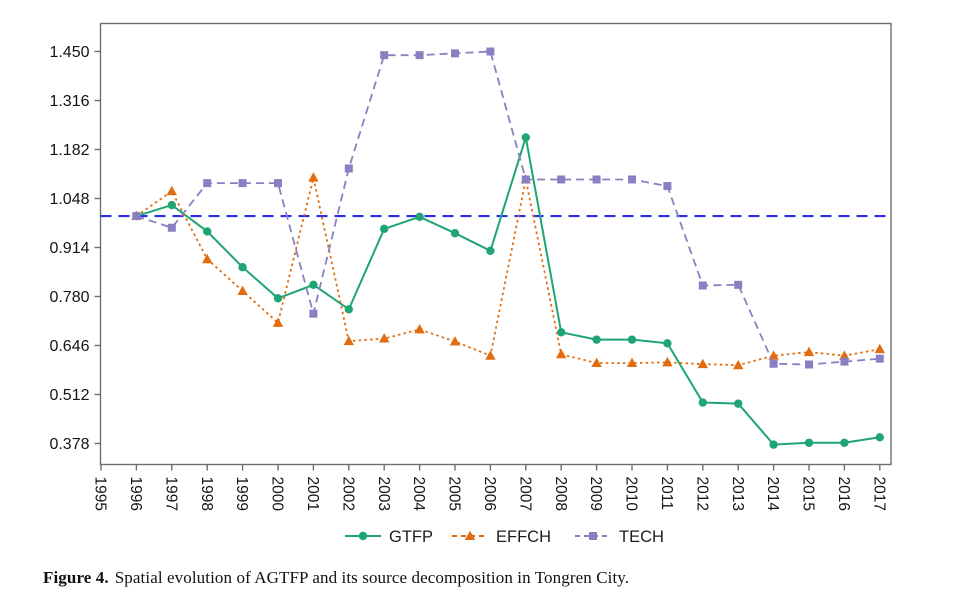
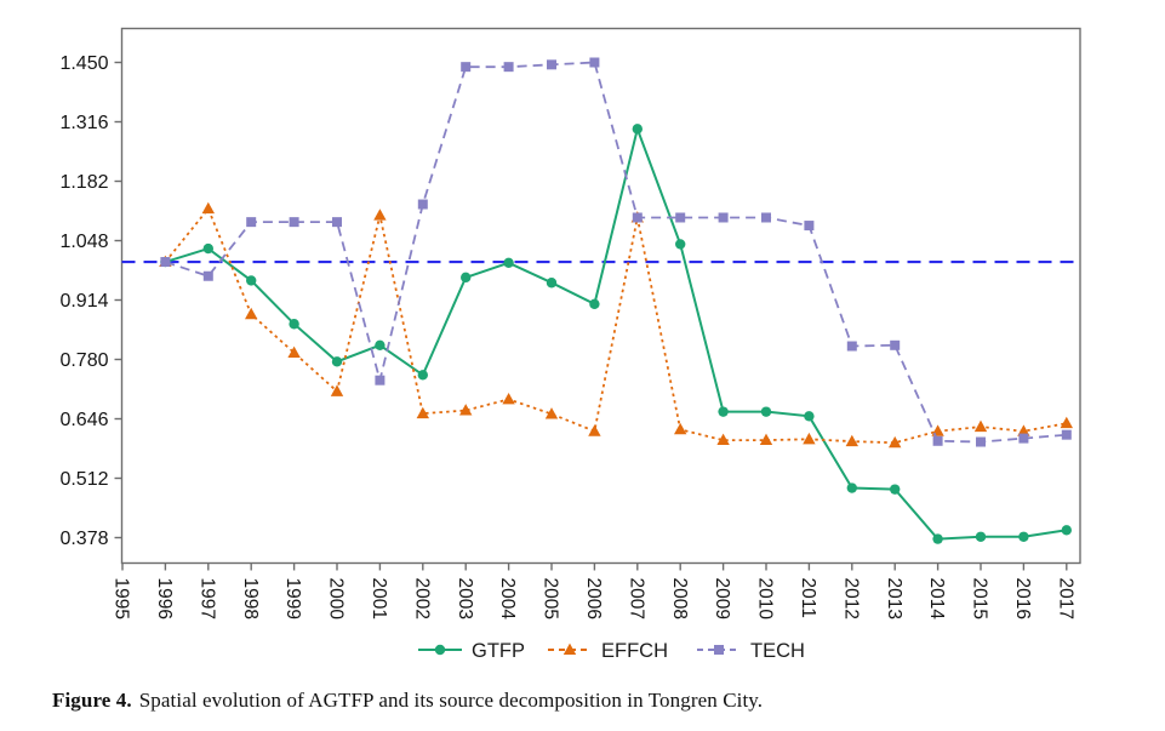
EFFCH/1997: 1.07 -> 1.12
GTFP/2007: 1.22 -> 1.30
GTFP/2008: 0.68 -> 1.04
